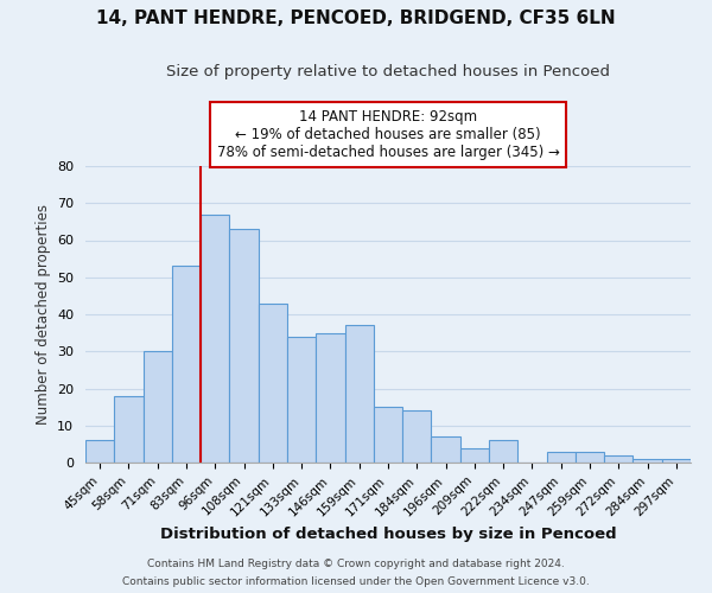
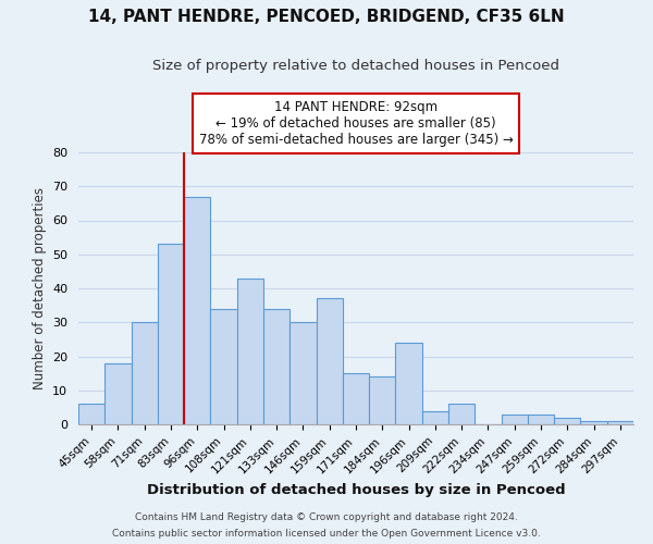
108sqm: 63 -> 34
146sqm: 35 -> 30
196sqm: 7 -> 24
